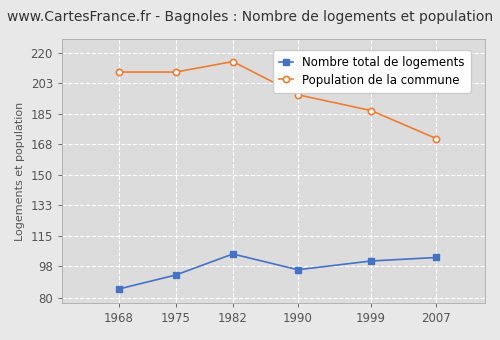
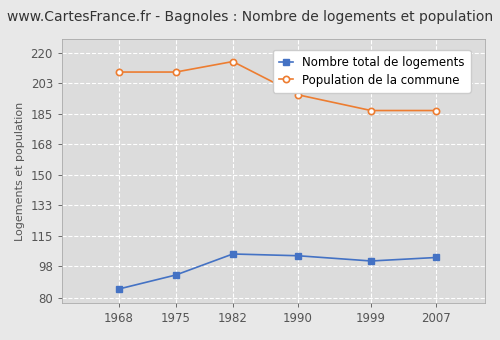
Nombre total de logements/1990: 96 -> 104
Population de la commune/2007: 171 -> 187
